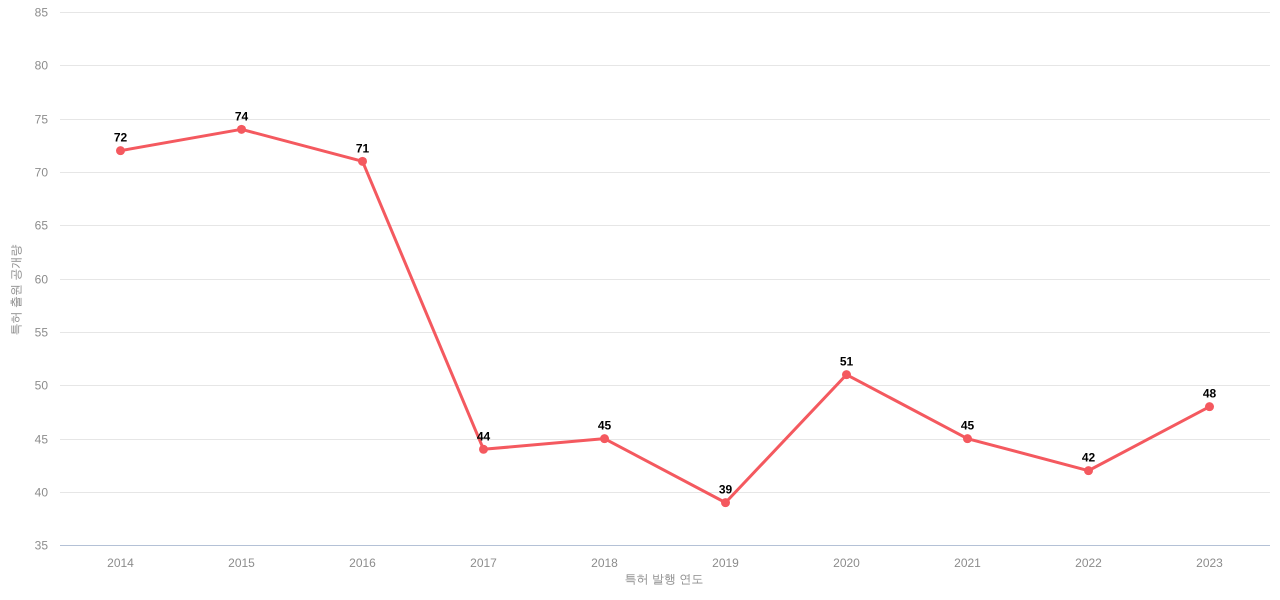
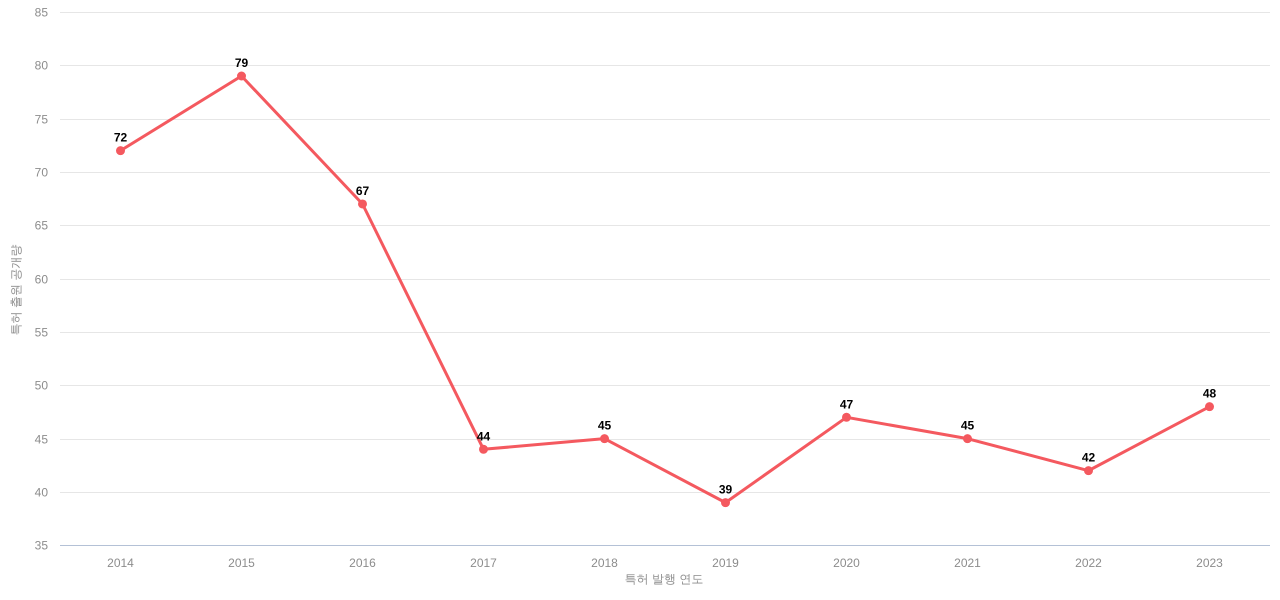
2015: 74 -> 79
2016: 71 -> 67
2020: 51 -> 47
